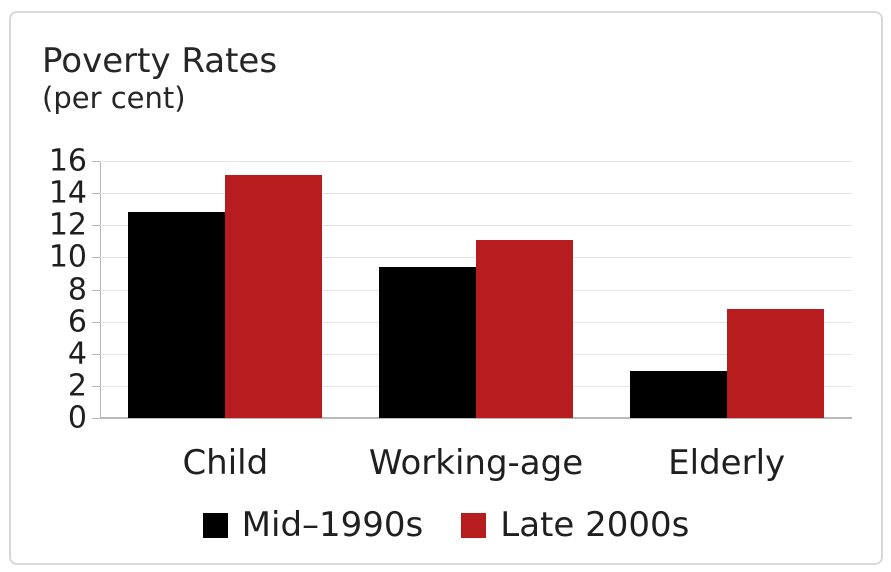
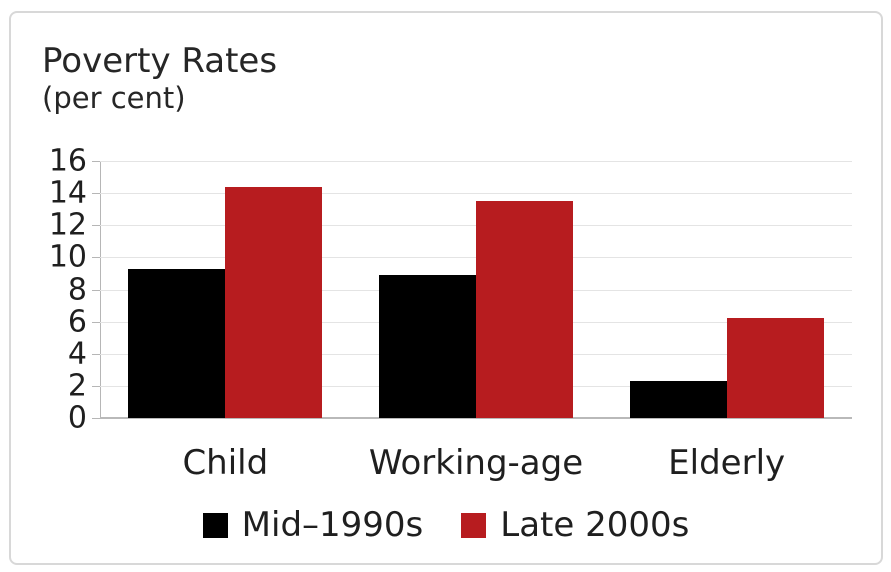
Mid–1990s/Child: 12.8 -> 9.3
Late 2000s/Child: 15.1 -> 14.4
Mid–1990s/Working-age: 9.4 -> 8.9
Late 2000s/Working-age: 11.1 -> 13.5
Mid–1990s/Elderly: 2.9 -> 2.3
Late 2000s/Elderly: 6.8 -> 6.2
